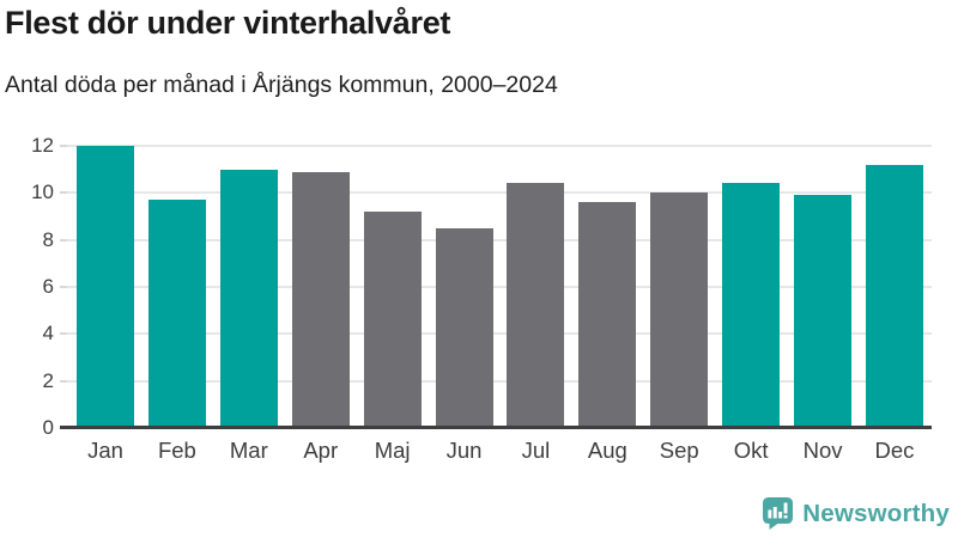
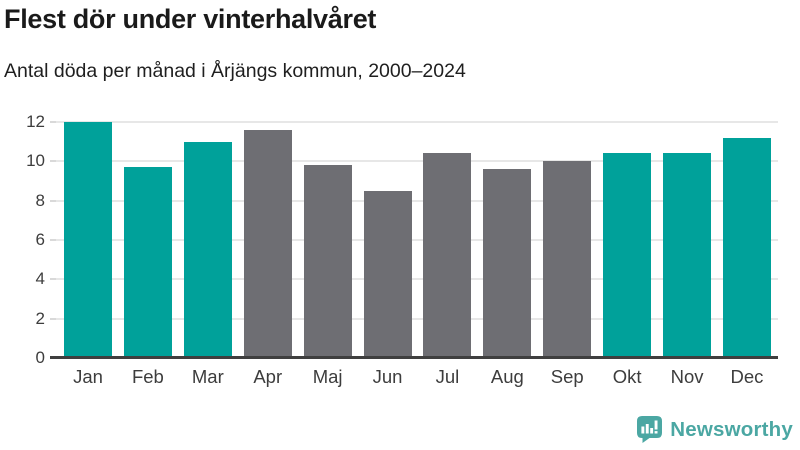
Apr: 10.9 -> 11.6
Maj: 9.2 -> 9.8
Nov: 9.9 -> 10.4
